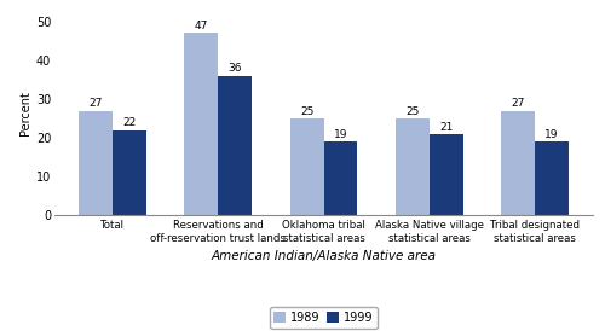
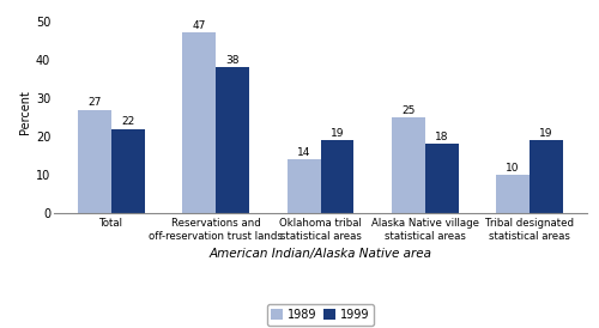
1999/Reservations and off-reservation trust lands: 36 -> 38
1989/Oklahoma tribal statistical areas: 25 -> 14
1999/Alaska Native village statistical areas: 21 -> 18
1989/Tribal designated statistical areas: 27 -> 10
